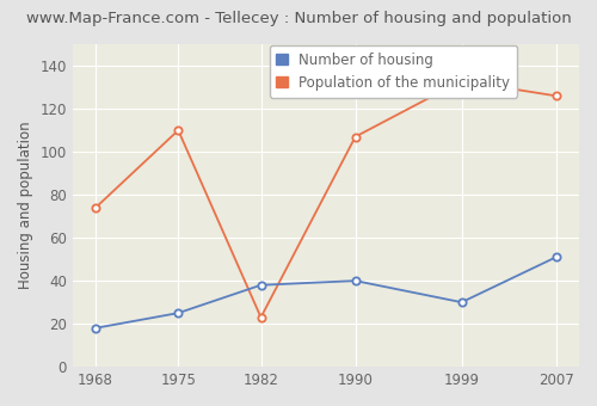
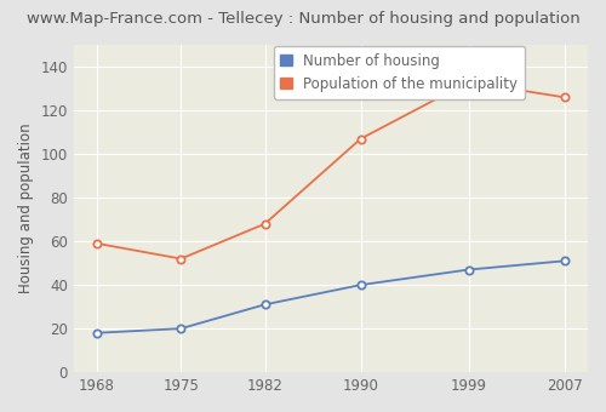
Population of the municipality/1968: 74 -> 59
Number of housing/1975: 25 -> 20
Population of the municipality/1975: 110 -> 52
Number of housing/1982: 38 -> 31
Population of the municipality/1982: 23 -> 68
Number of housing/1999: 30 -> 47
